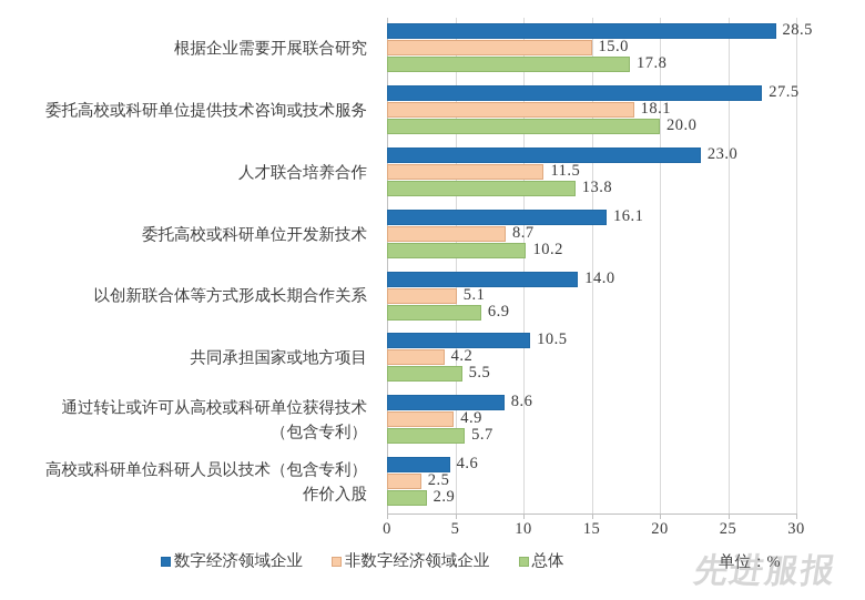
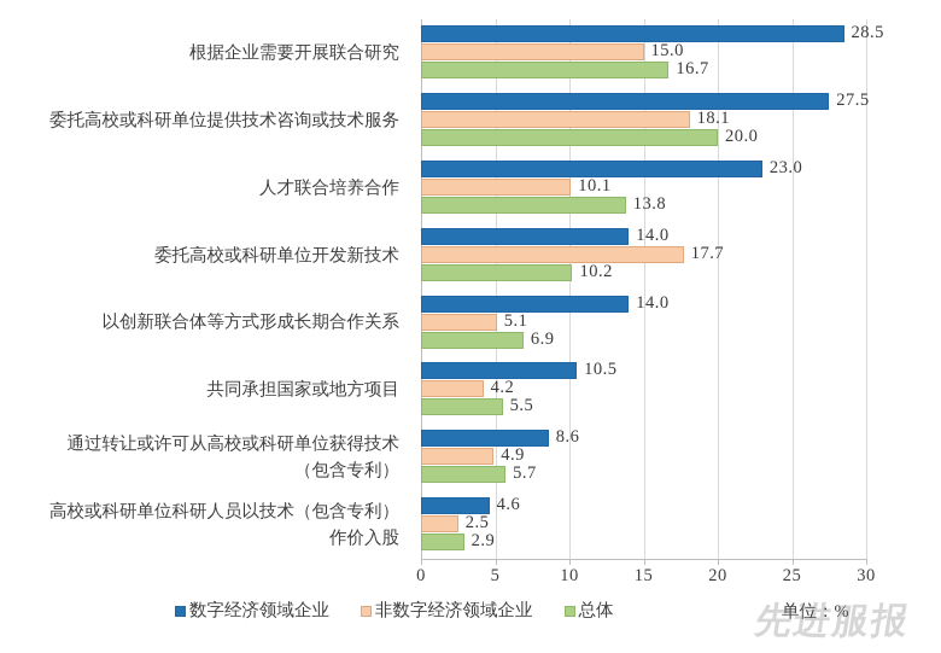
总体/根据企业需要开展联合研究: 17.8 -> 16.7
非数字经济领域企业/人才联合培养合作: 11.5 -> 10.1
数字经济领域企业/委托高校或科研单位开发新技术: 16.1 -> 14.0
非数字经济领域企业/委托高校或科研单位开发新技术: 8.7 -> 17.7
